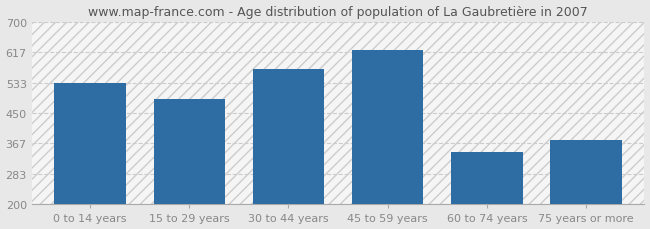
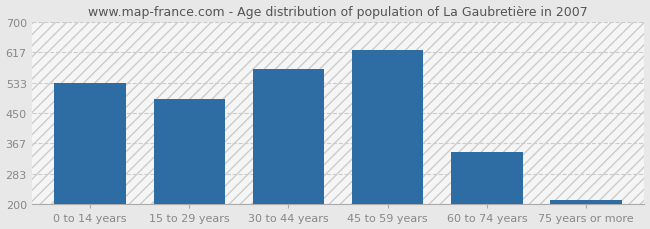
75 years or more: 375 -> 212
